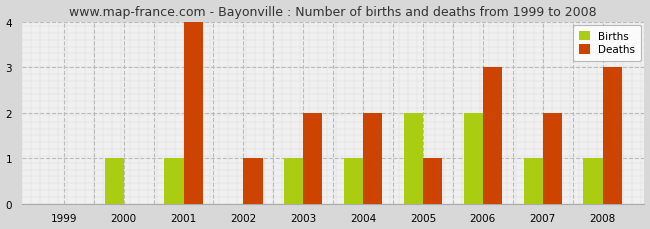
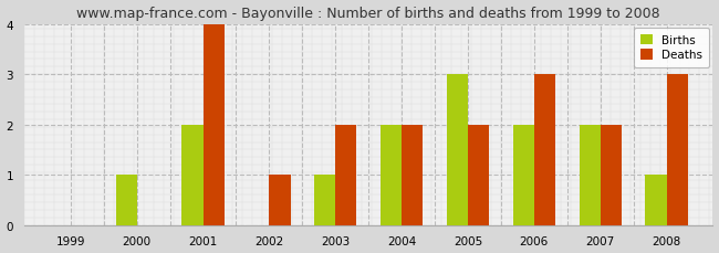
Births/2001: 1 -> 2
Births/2004: 1 -> 2
Births/2005: 2 -> 3
Deaths/2005: 1 -> 2
Births/2007: 1 -> 2
